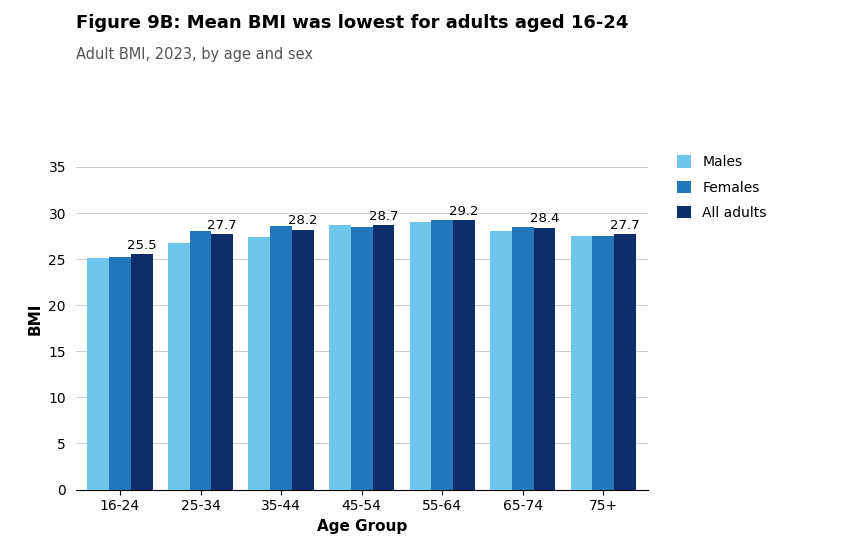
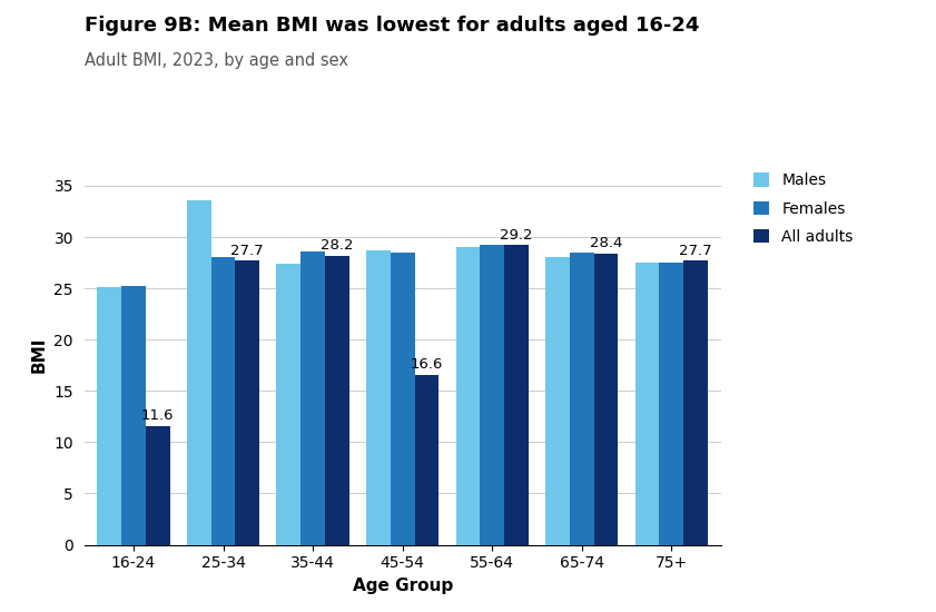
All adults/16-24: 25.5 -> 11.6
Males/25-34: 26.7 -> 33.6
All adults/45-54: 28.7 -> 16.6
